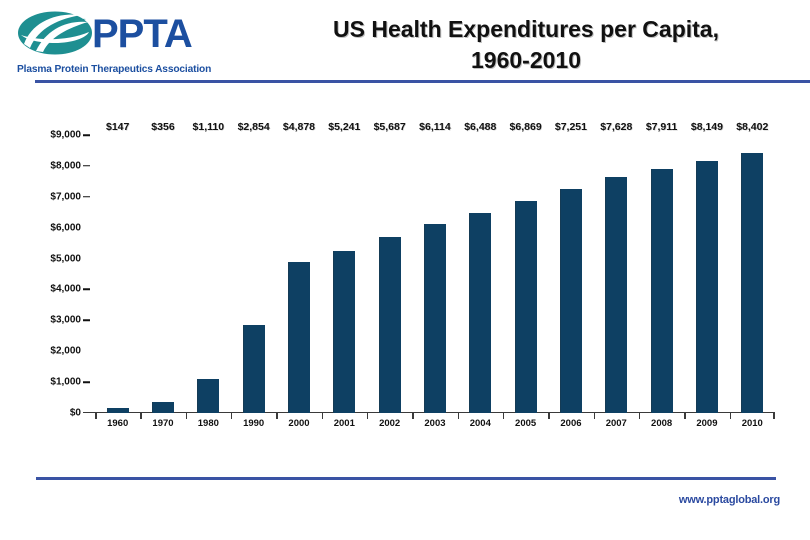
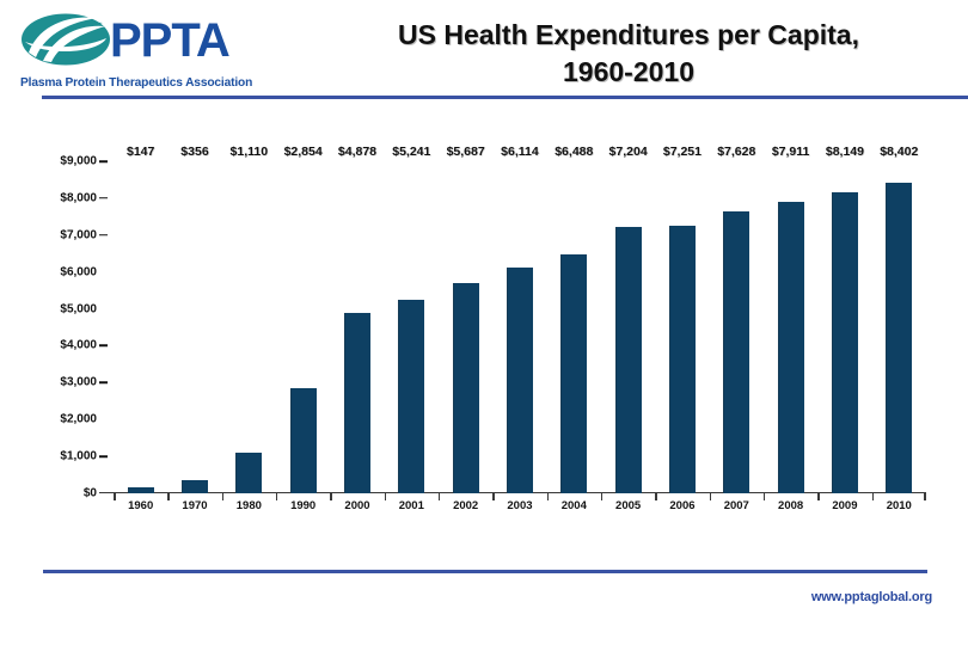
2005: $6,869 -> $7,204
